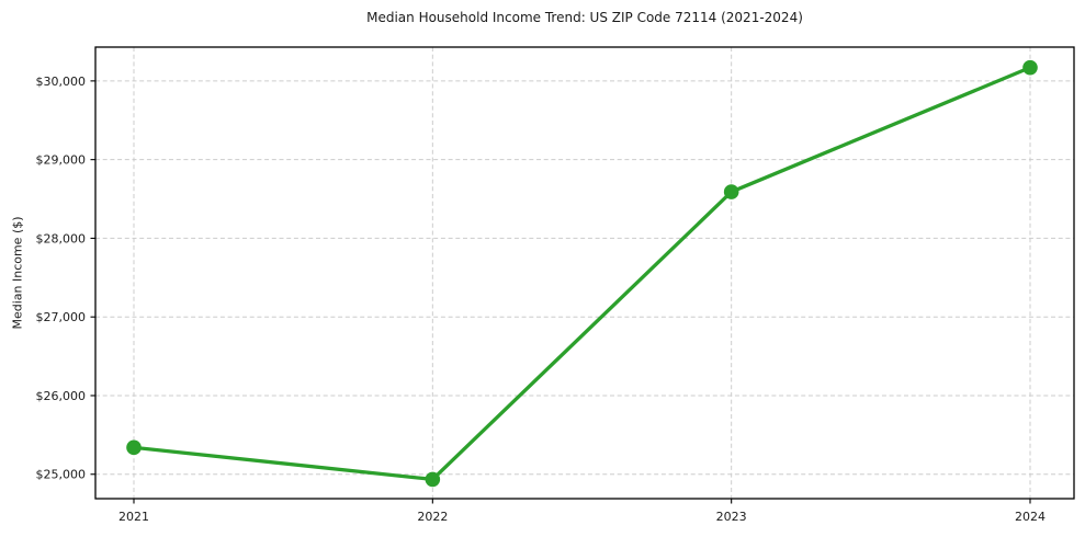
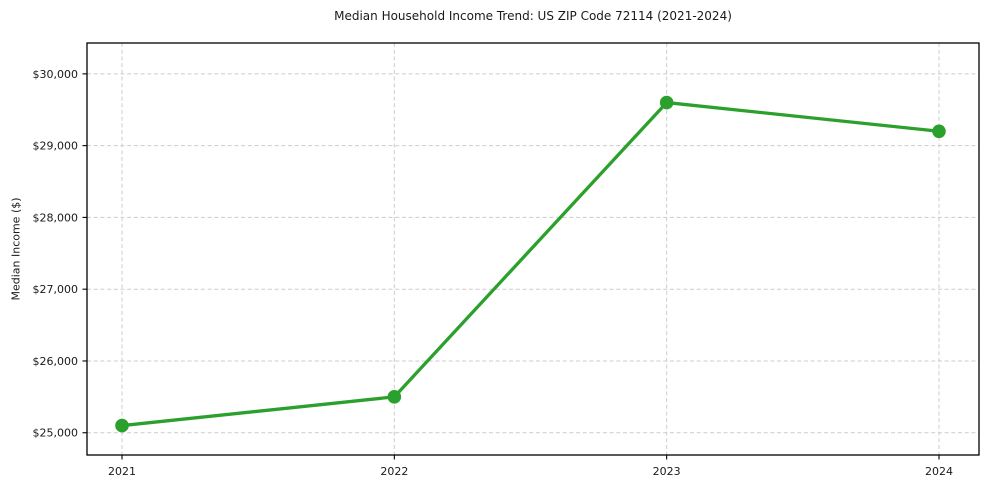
2021: $25300 -> $25100
2022: $24900 -> $25500
2023: $28600 -> $29600
2024: $30200 -> $29200
